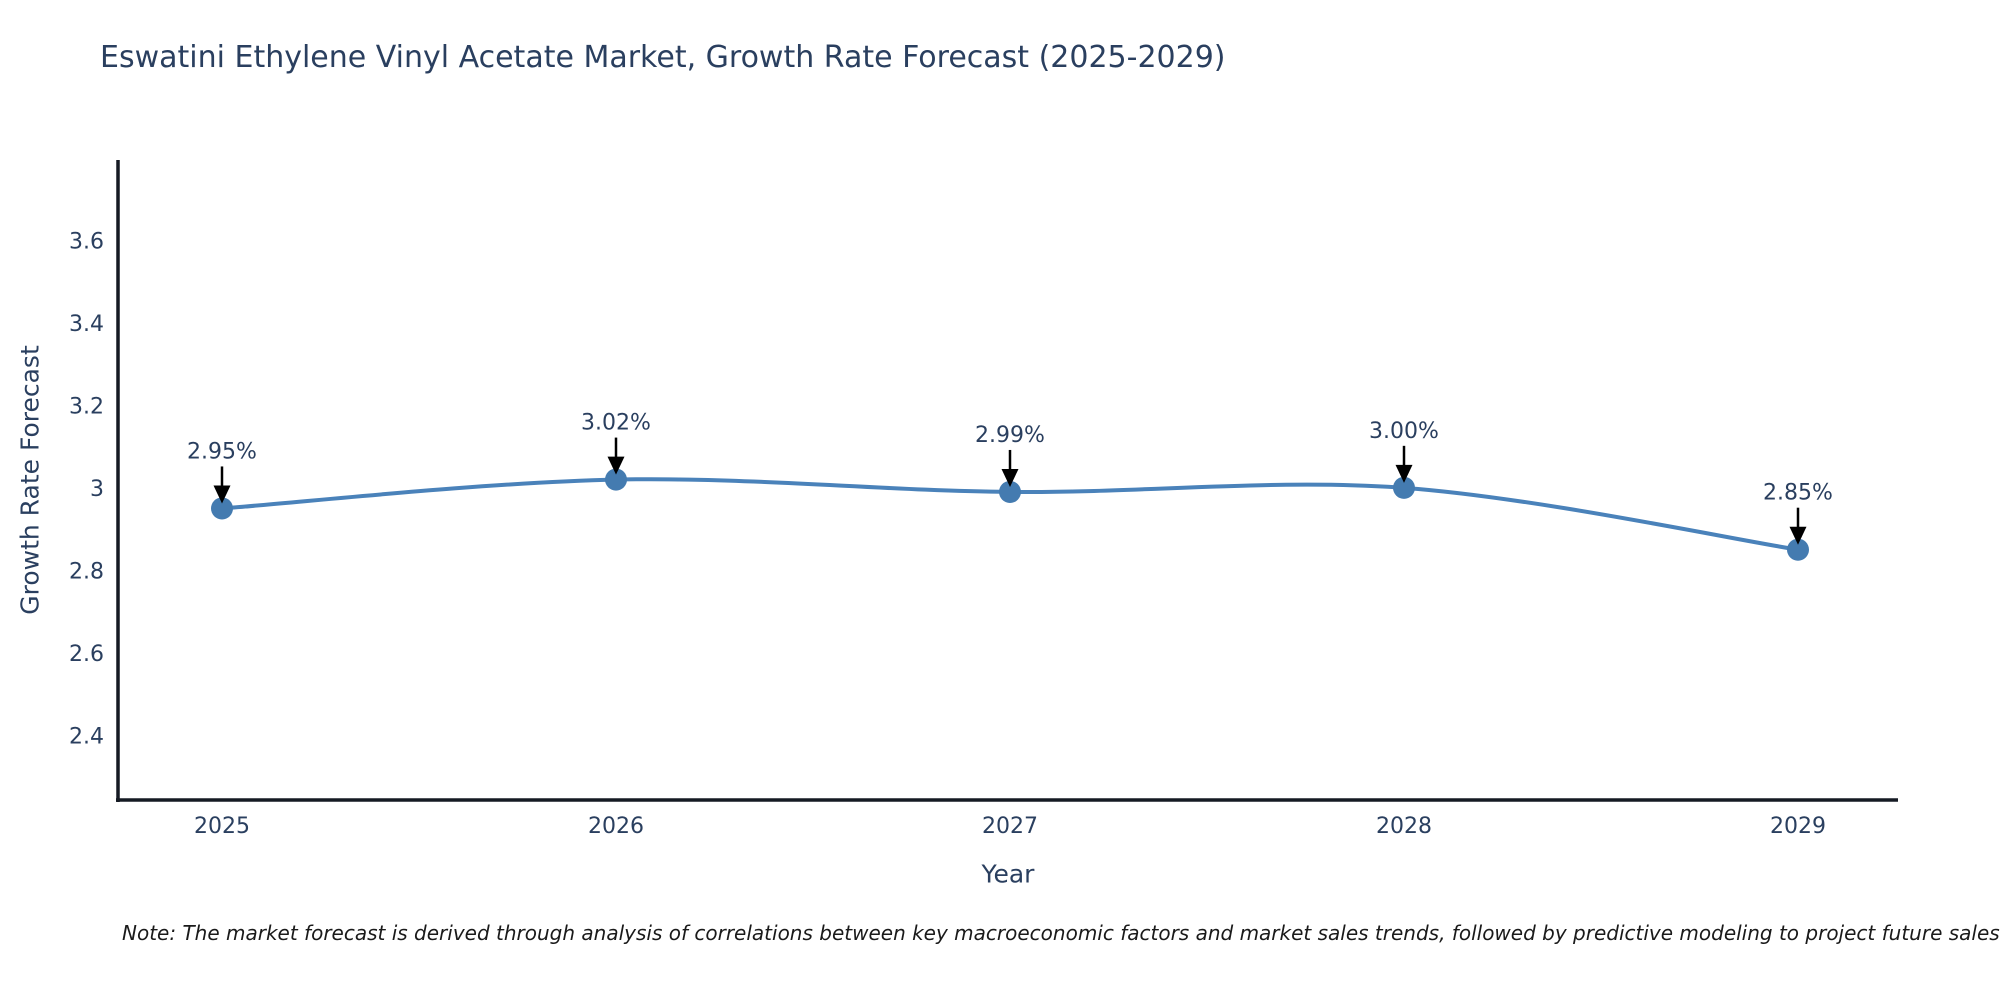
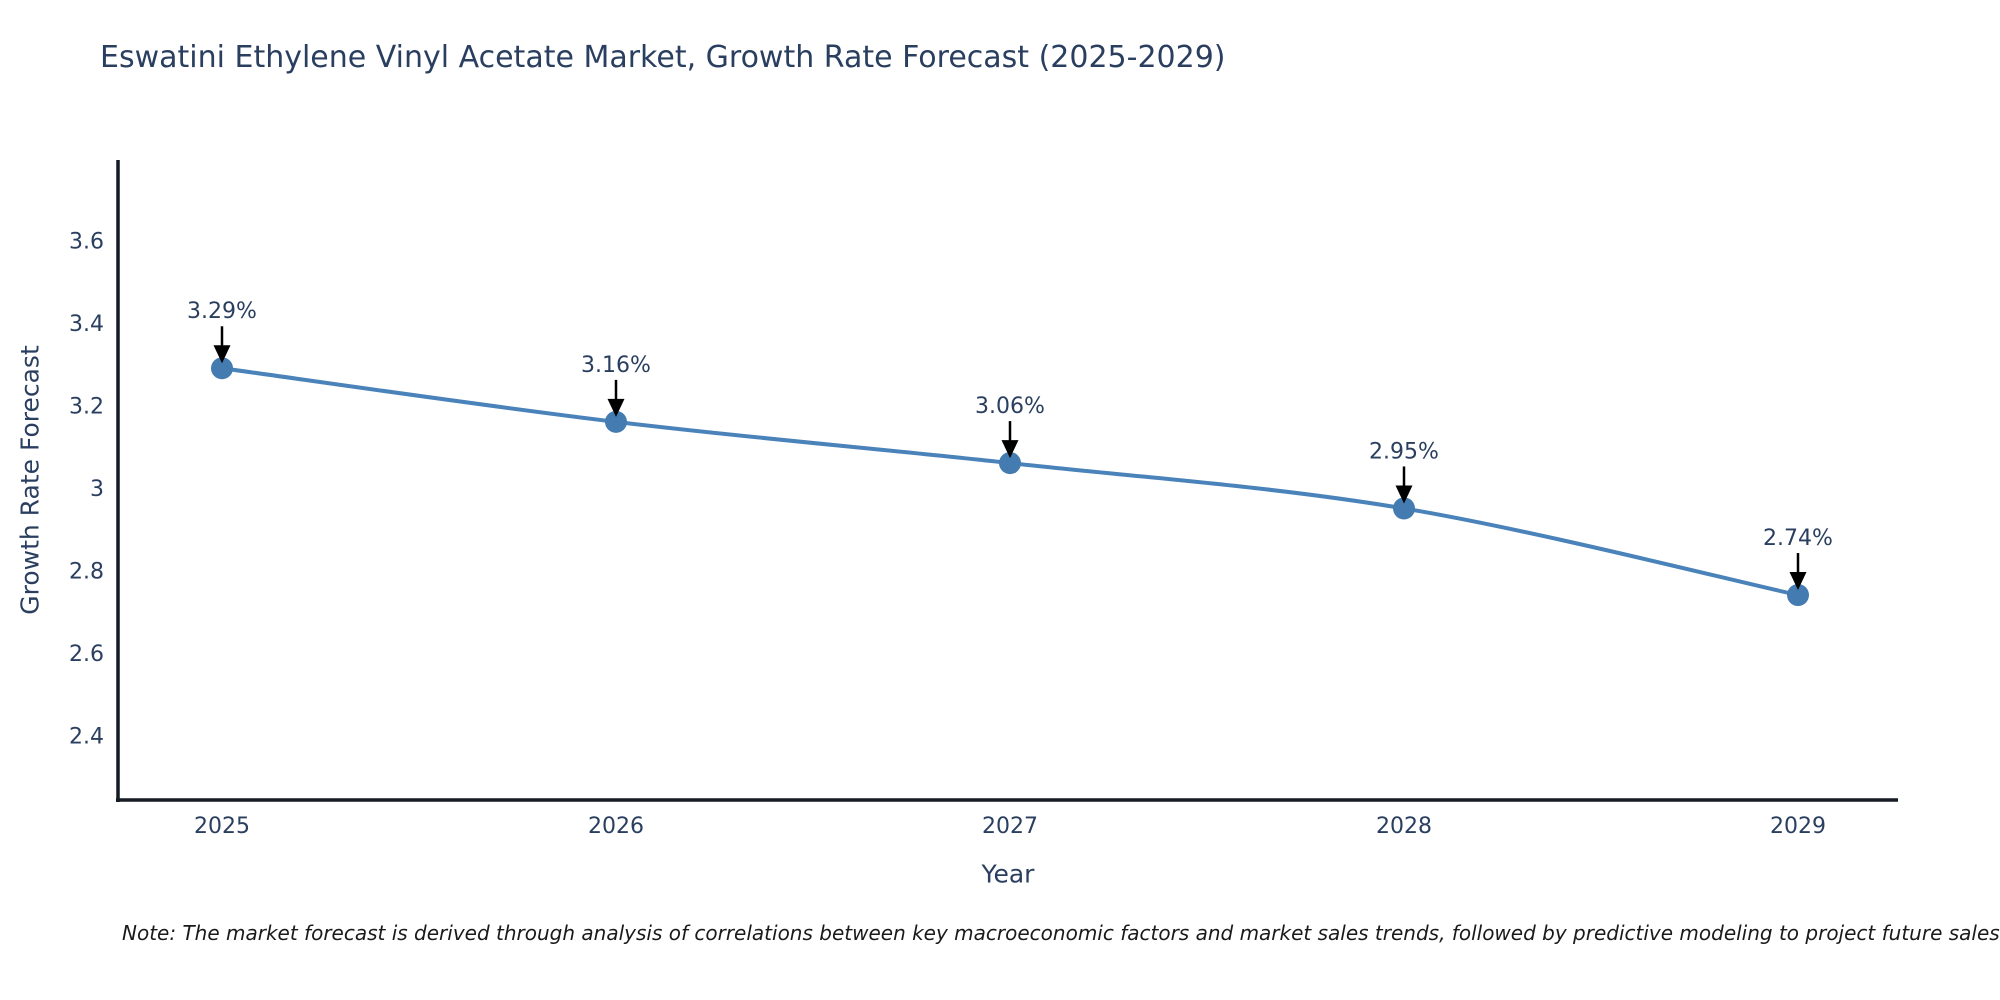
2025: 2.95% -> 3.29%
2026: 3.02% -> 3.16%
2027: 2.99% -> 3.06%
2028: 3.00% -> 2.95%
2029: 2.85% -> 2.74%
